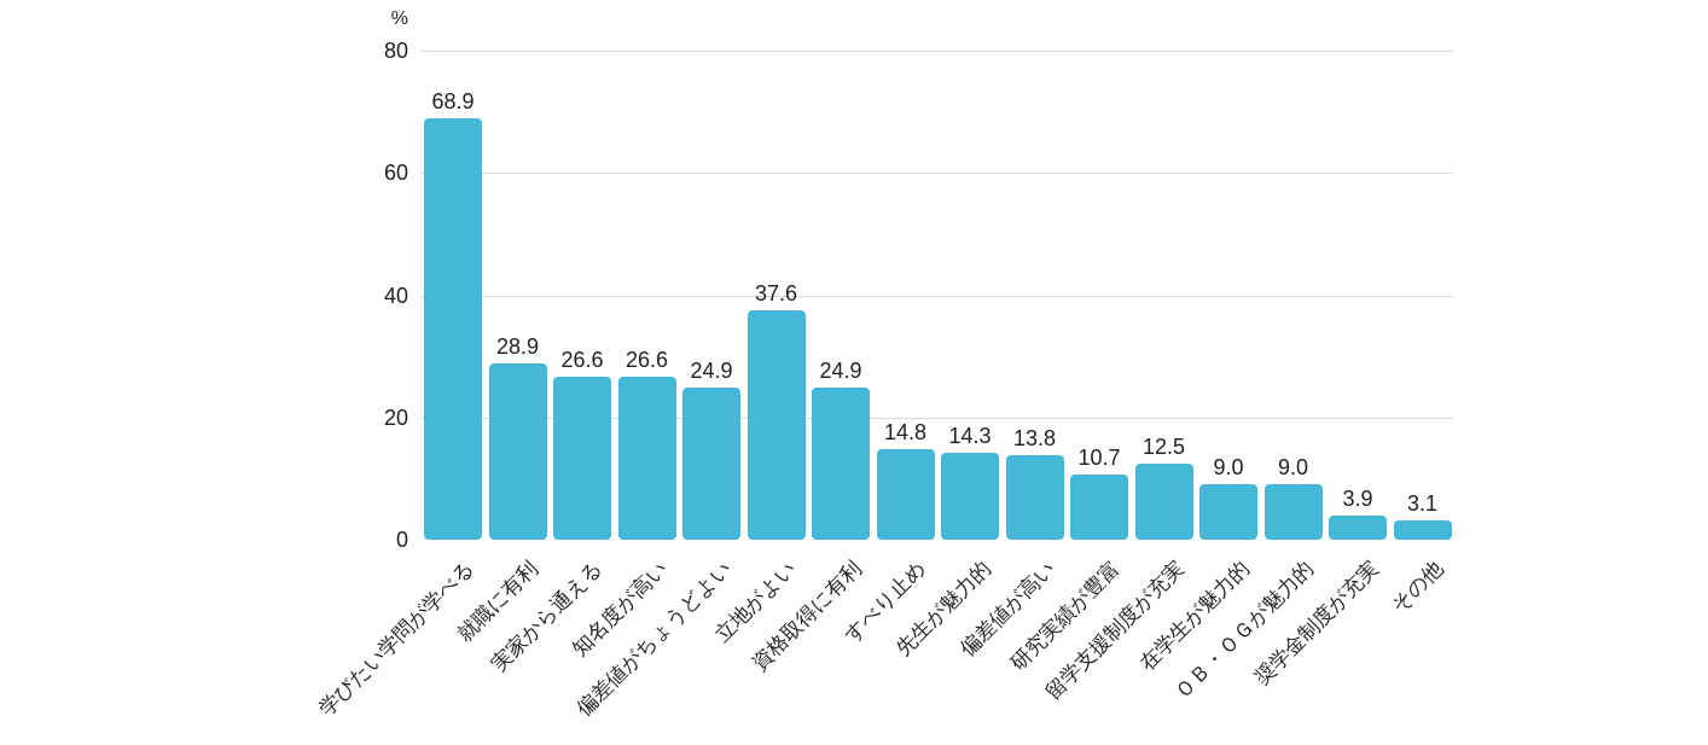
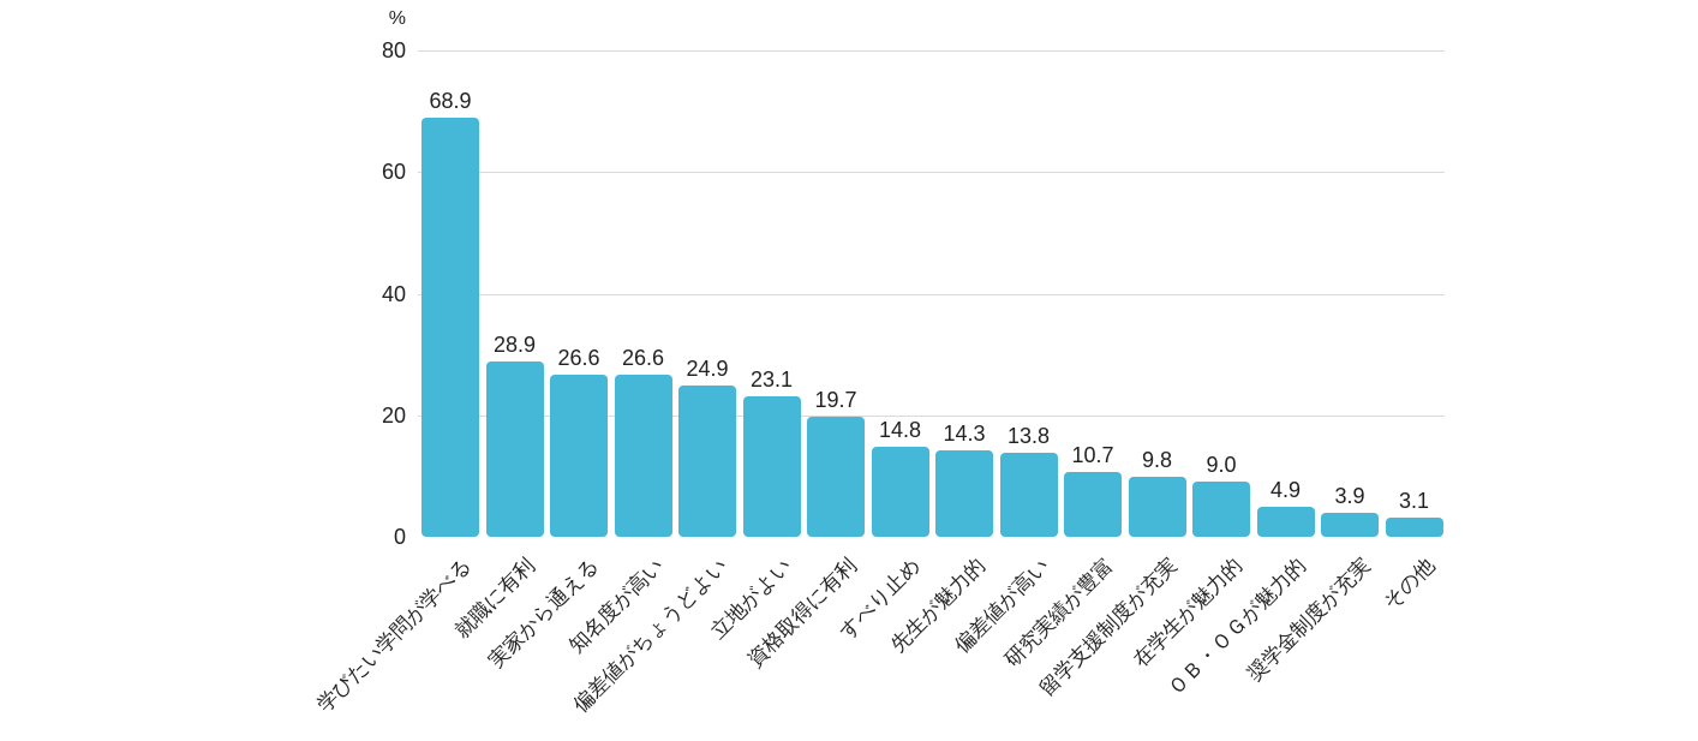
立地がよい: 37.6 -> 23.1
資格取得に有利: 24.9 -> 19.7
留学支援制度が充実: 12.5 -> 9.8
ＯＢ・ＯＧが魅力的: 9.0 -> 4.9
